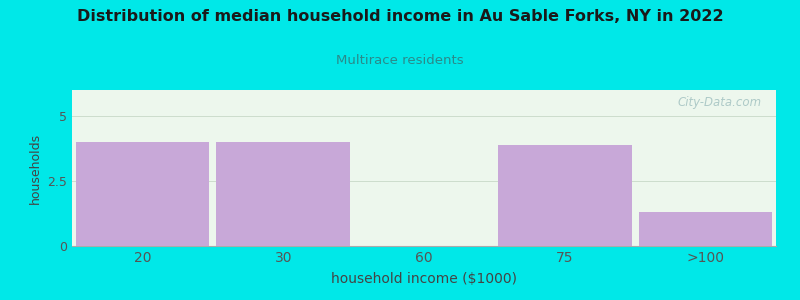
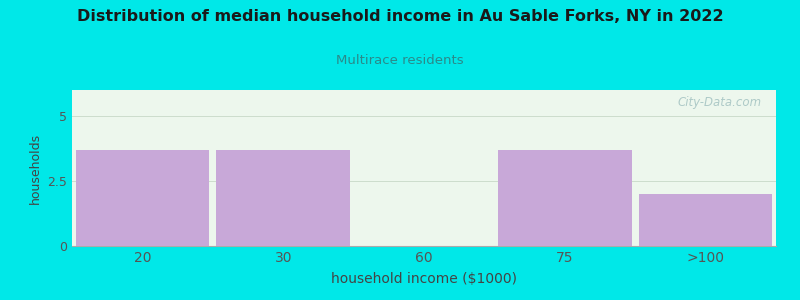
20: 4.0 -> 3.7
30: 4.0 -> 3.7
75: 3.9 -> 3.7
>100: 1.3 -> 2.0
